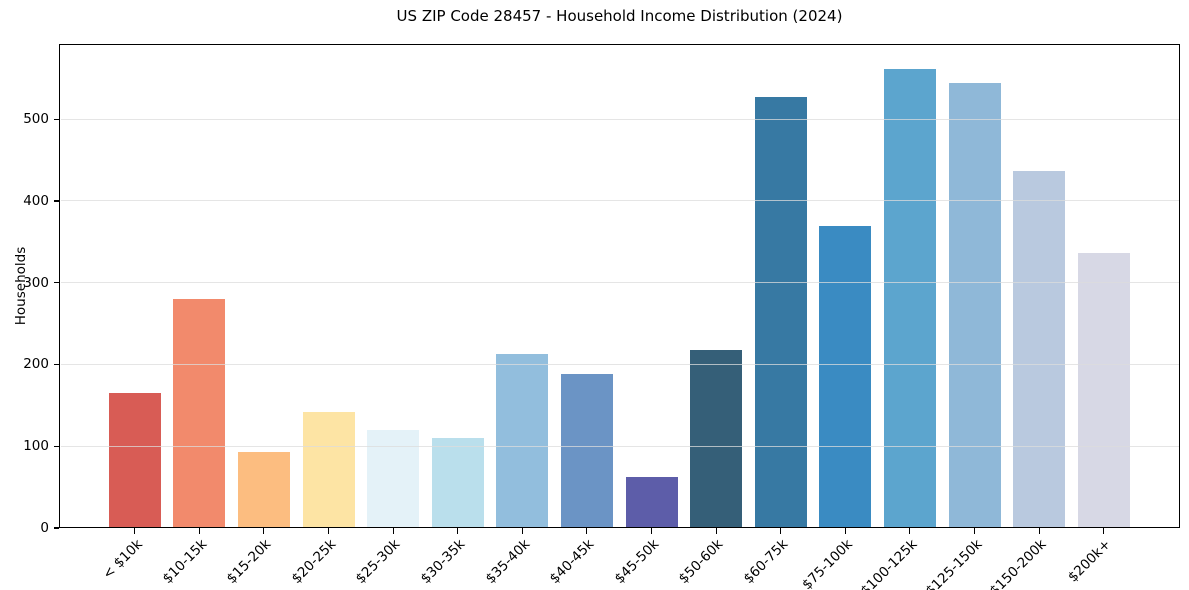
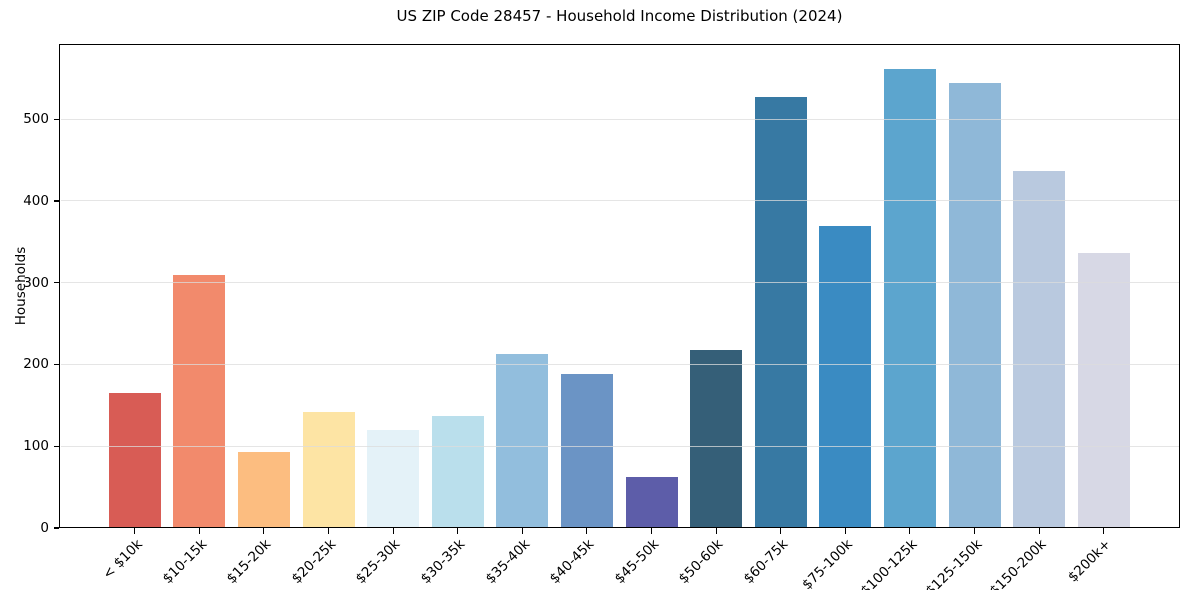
$10-15k: 280 -> 310
$30-35k: 110 -> 140
